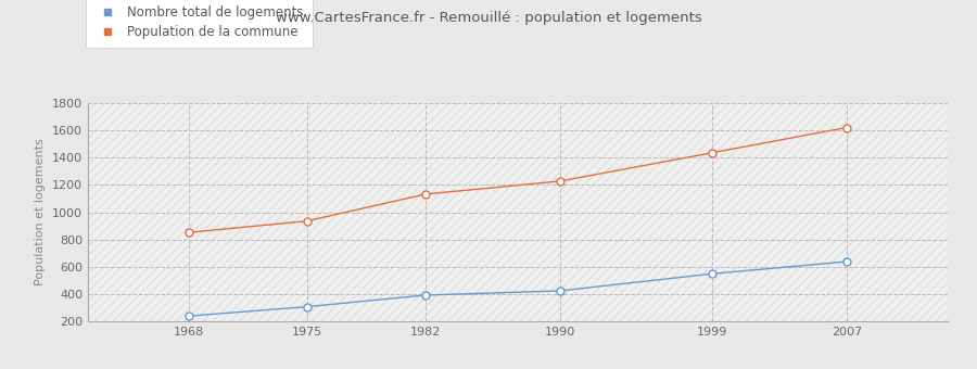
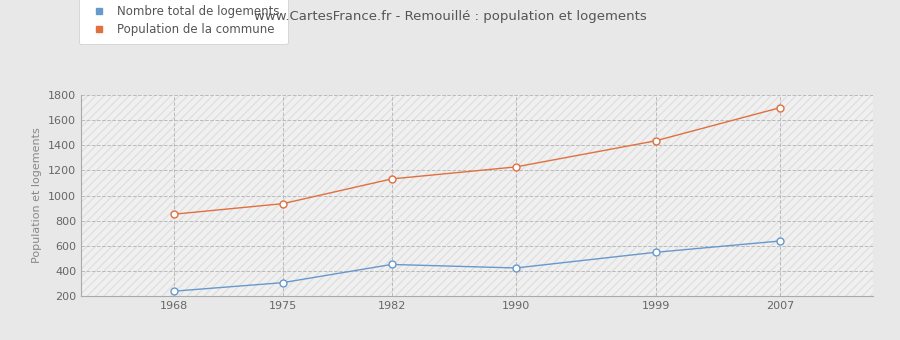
Nombre total de logements/1982: 390 -> 450
Population de la commune/2007: 1620 -> 1700
